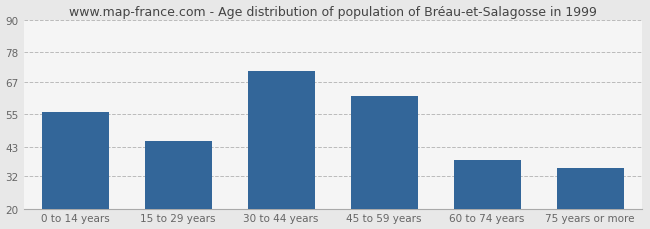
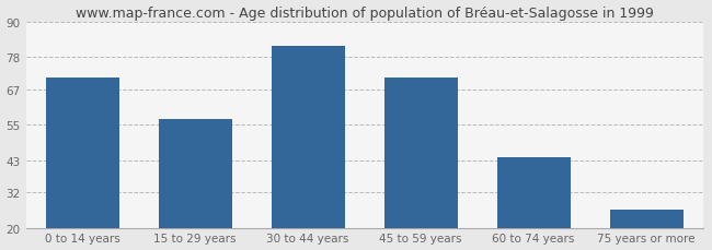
0 to 14 years: 56 -> 71
15 to 29 years: 45 -> 57
30 to 44 years: 71 -> 82
45 to 59 years: 62 -> 71
60 to 74 years: 38 -> 44
75 years or more: 35 -> 26
